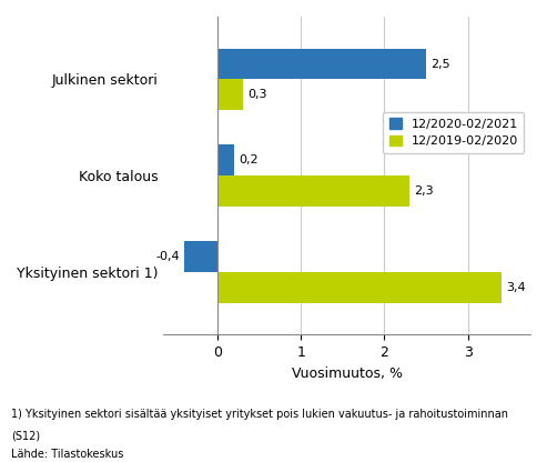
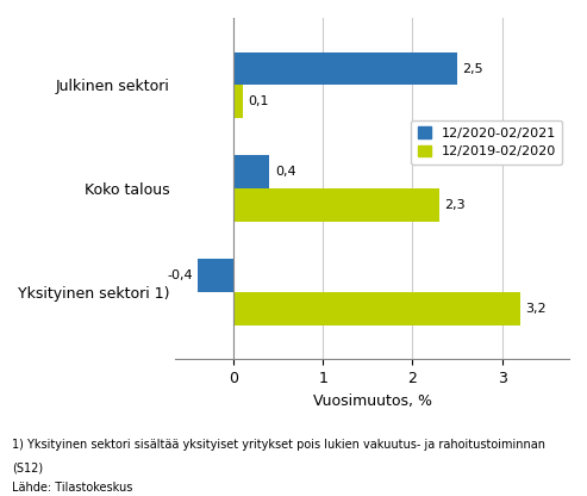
12/2019-02/2020/Julkinen sektori: 0,3 -> 0,1
12/2020-02/2021/Koko talous: 0,2 -> 0,4
12/2019-02/2020/Yksityinen sektori 1): 3,4 -> 3,2
